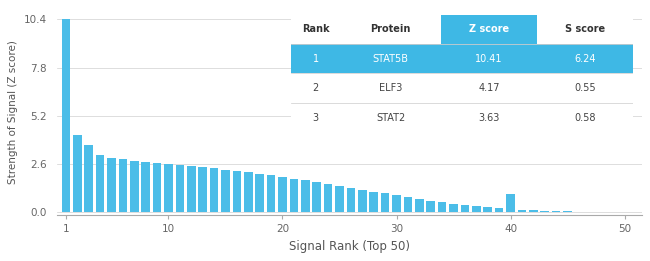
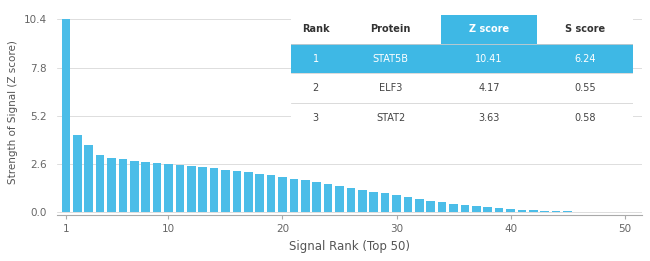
40: 1.0 -> 0.2
